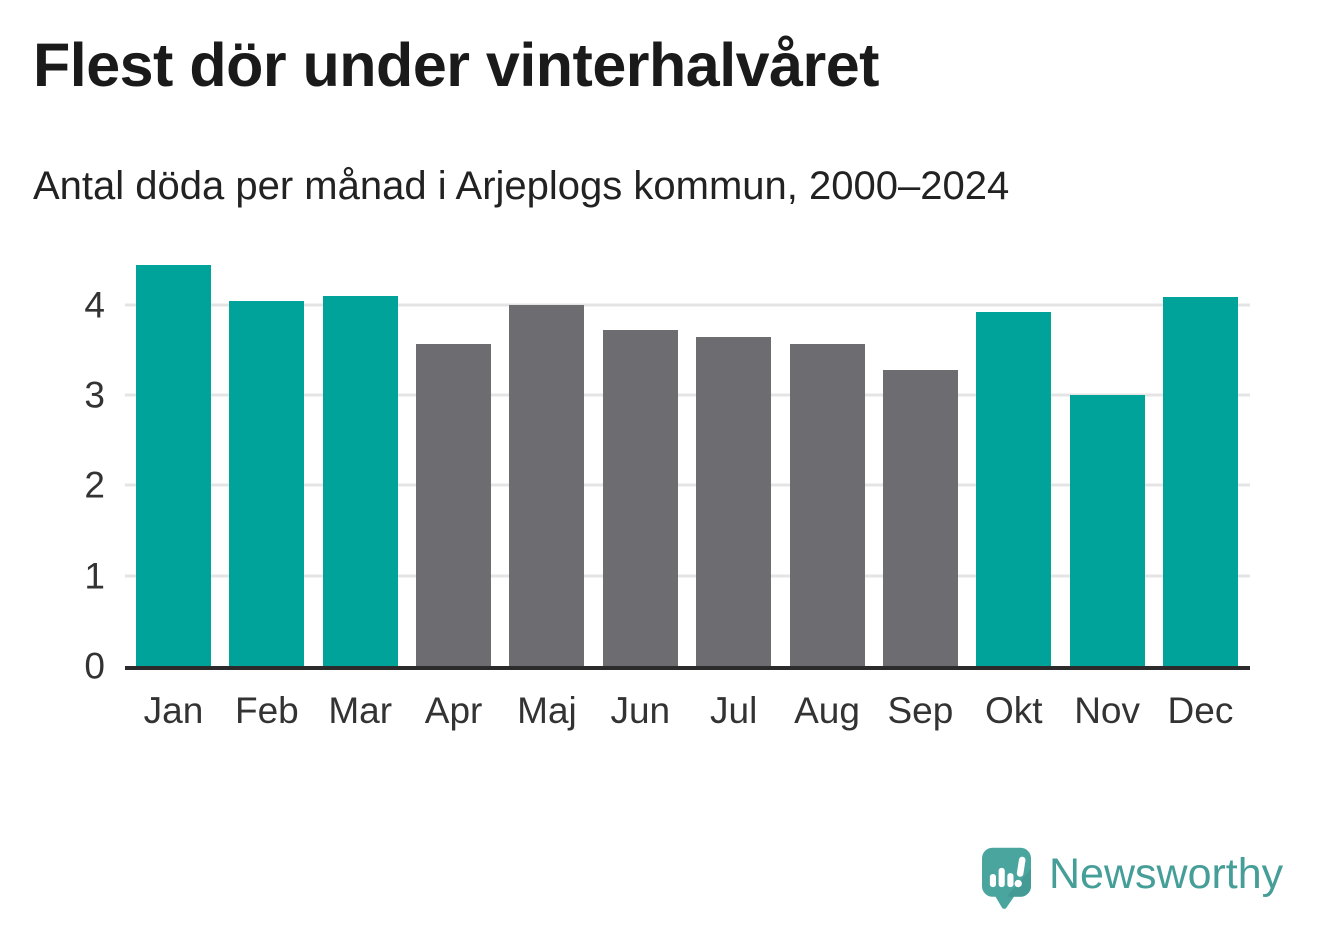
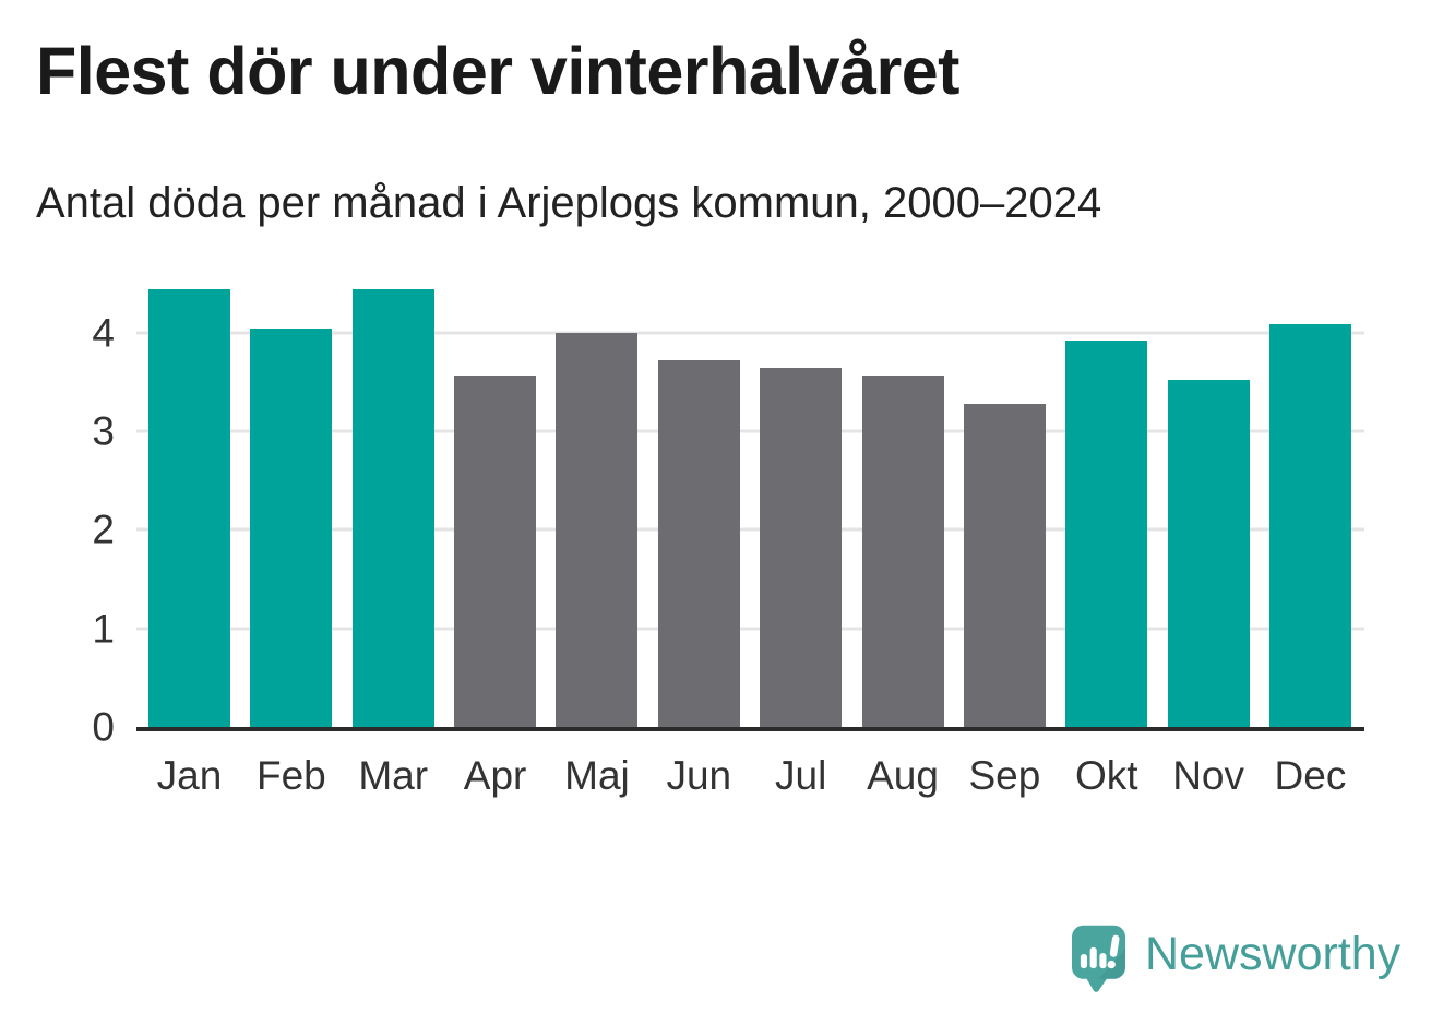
Mar: 4.1 -> 4.4
Nov: 3.0 -> 3.5
